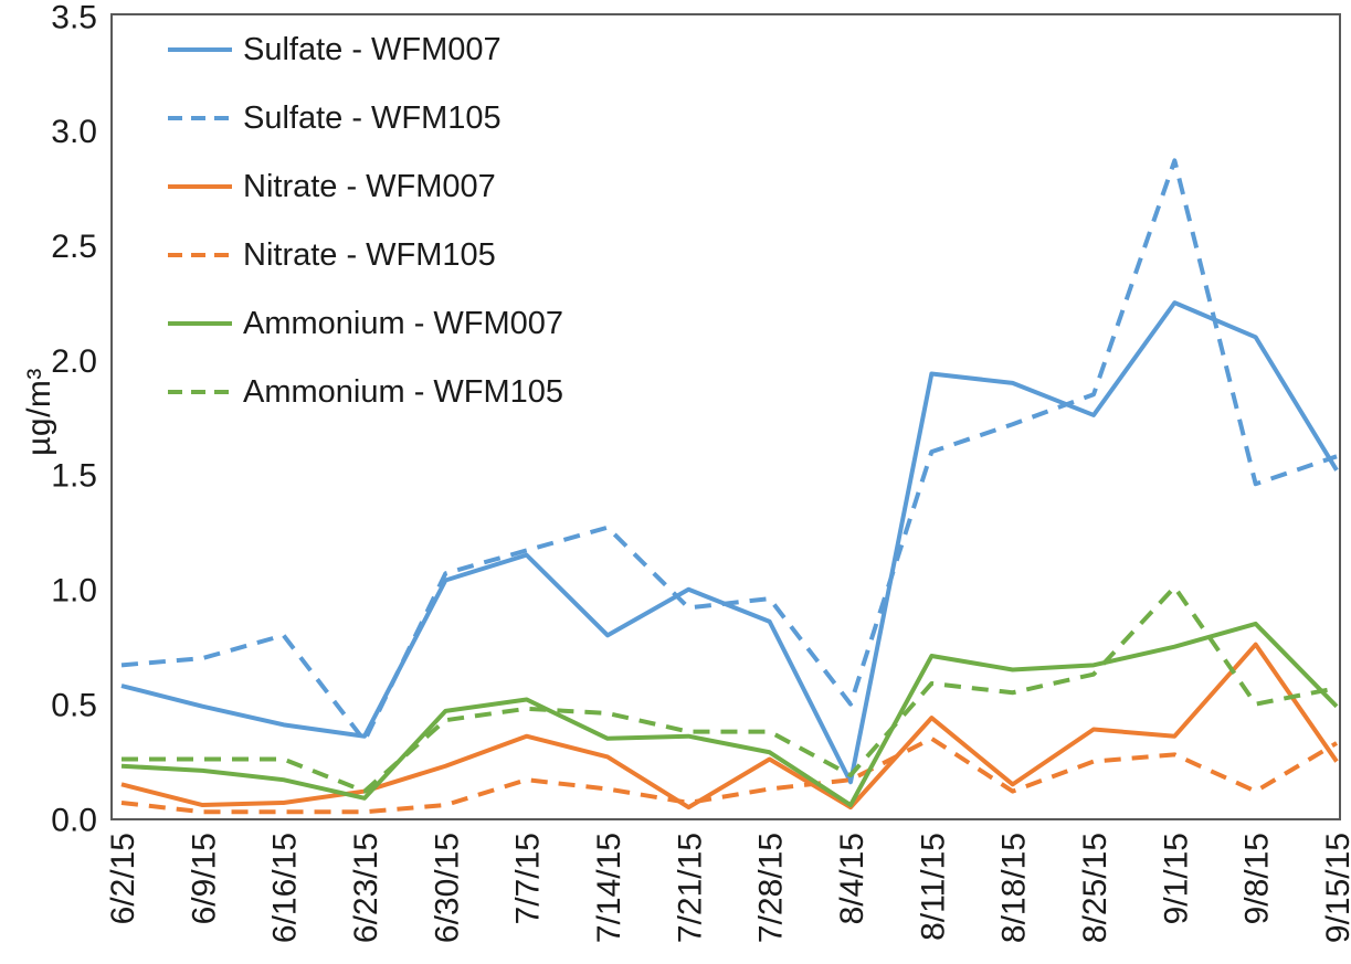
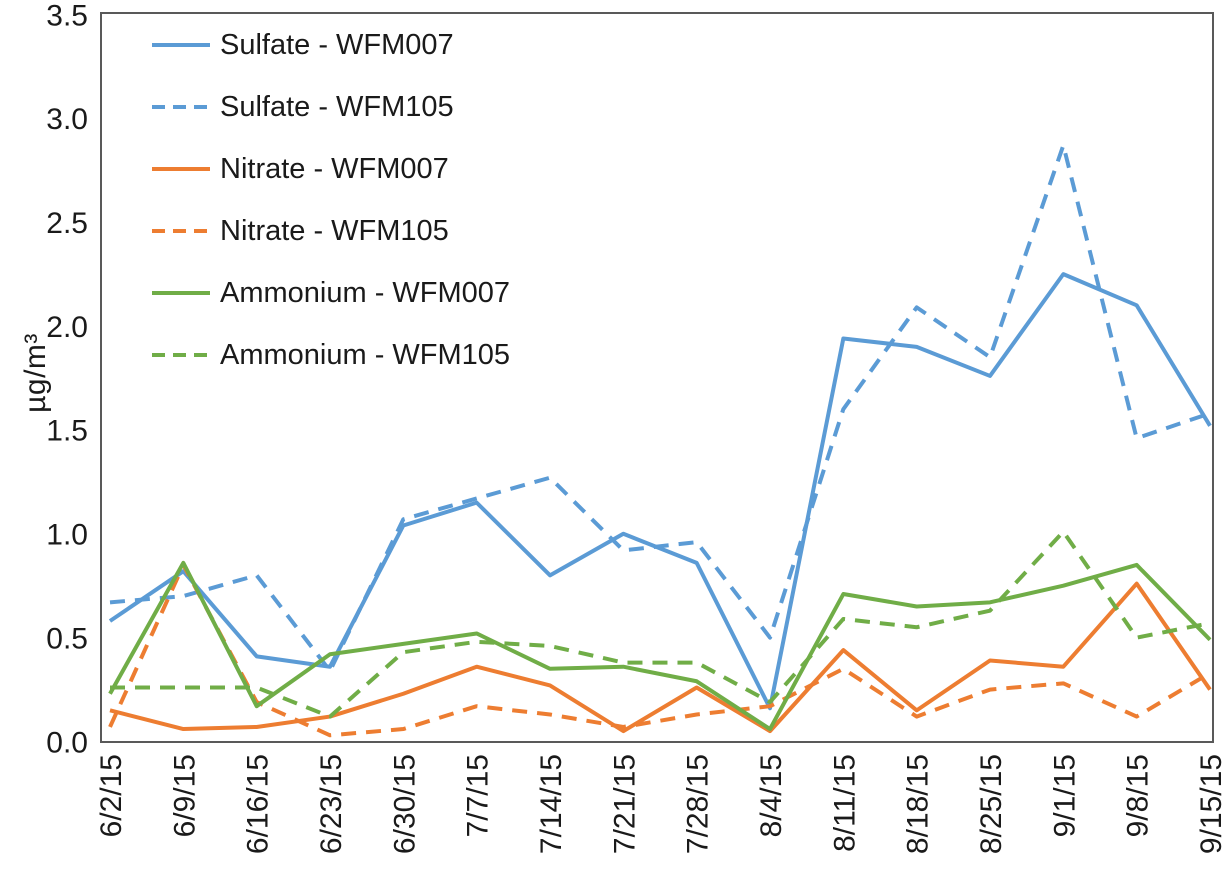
Sulfate - WFM007/6/9/15: 0.49 -> 0.82
Nitrate - WFM105/6/9/15: 0.03 -> 0.85
Ammonium - WFM007/6/9/15: 0.21 -> 0.86
Nitrate - WFM105/6/16/15: 0.03 -> 0.19
Ammonium - WFM007/6/23/15: 0.09 -> 0.42
Sulfate - WFM105/8/18/15: 1.72 -> 2.09
